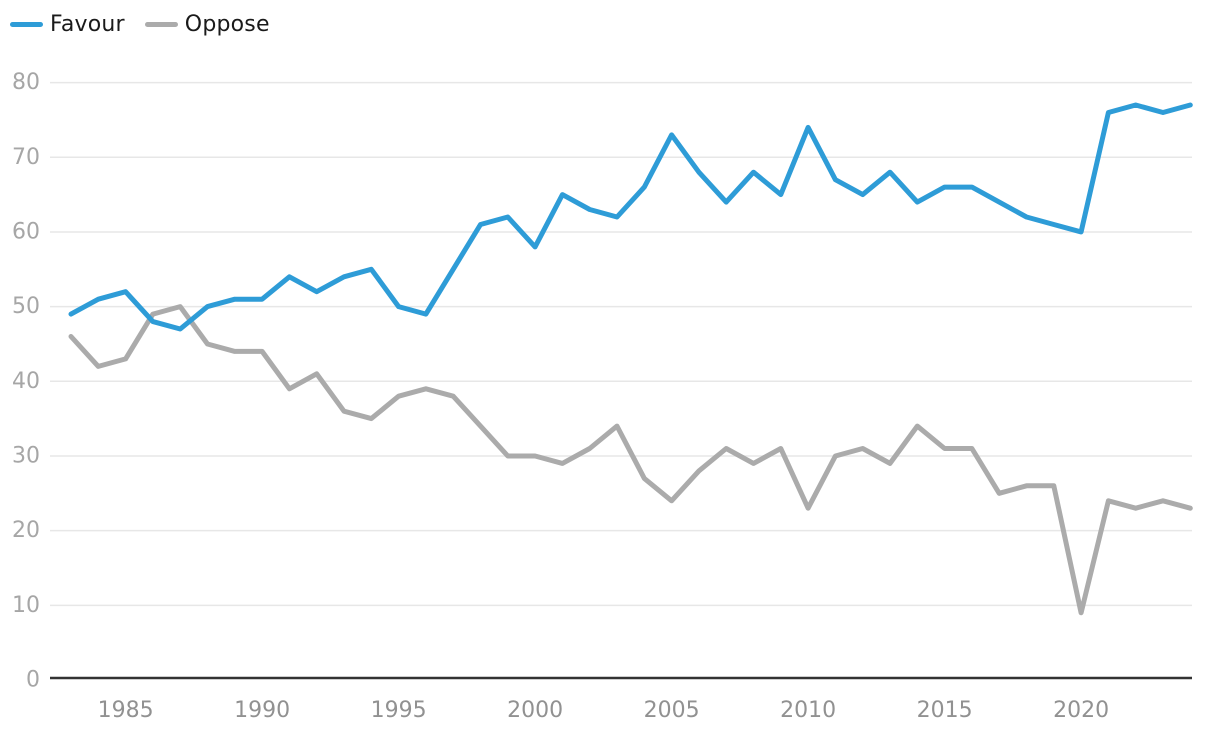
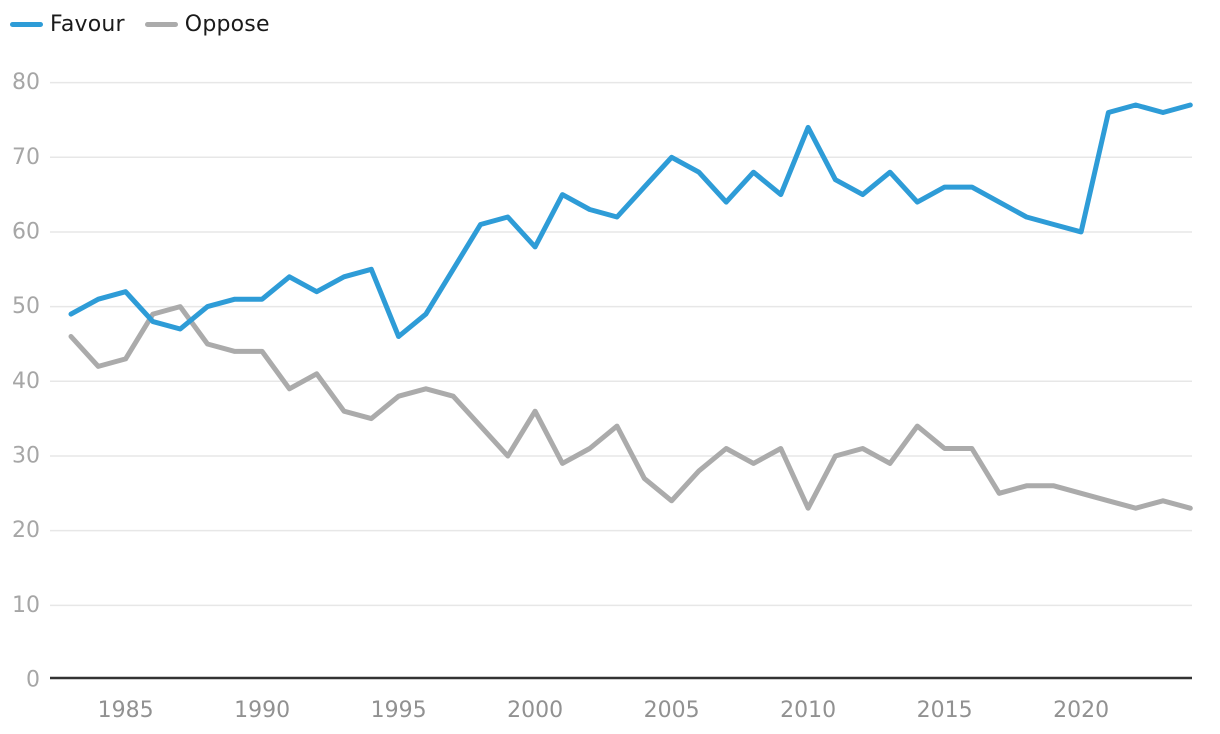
Favour/1995: 50 -> 46
Oppose/2000: 30 -> 36
Favour/2005: 73 -> 70
Oppose/2020: 9 -> 25
